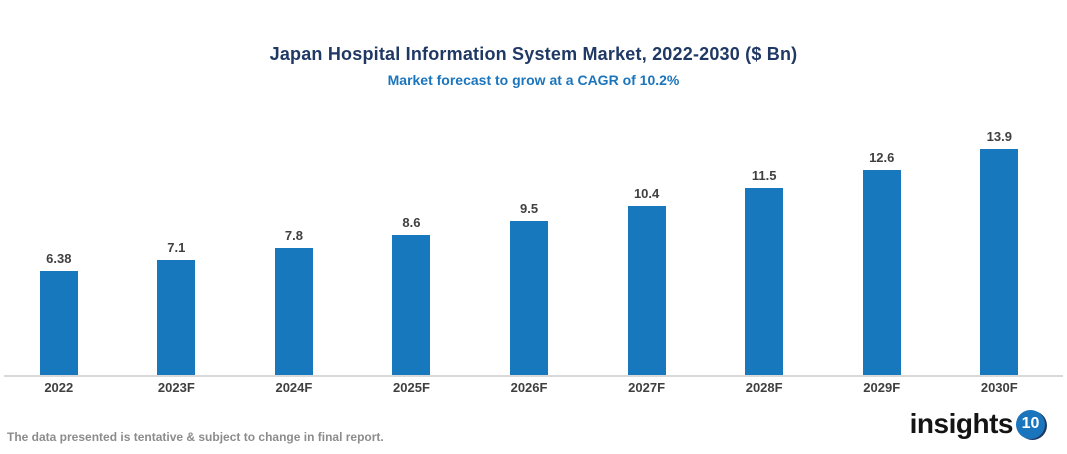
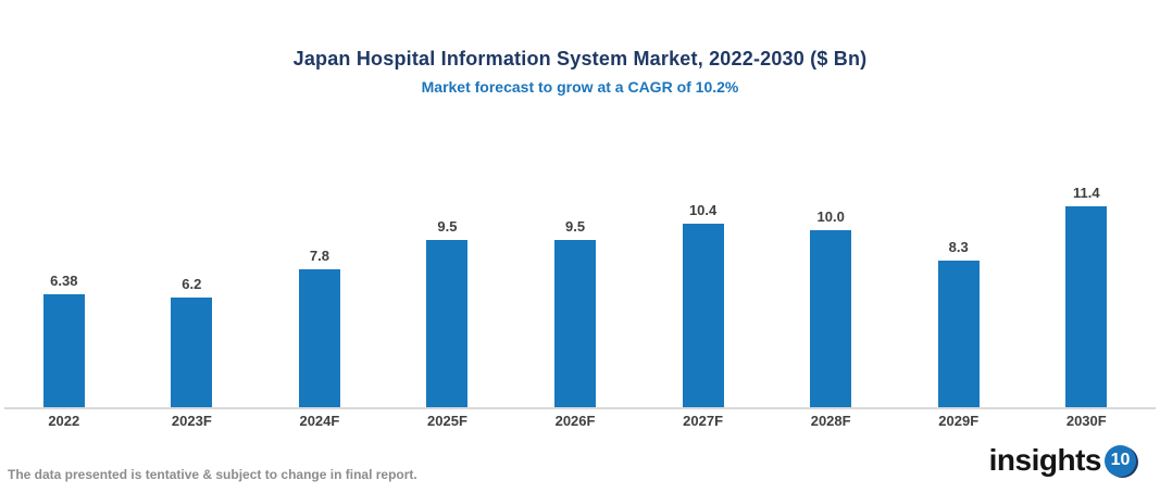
2023F: 7.1 -> 6.2
2025F: 8.6 -> 9.5
2028F: 11.5 -> 10.0
2029F: 12.6 -> 8.3
2030F: 13.9 -> 11.4
